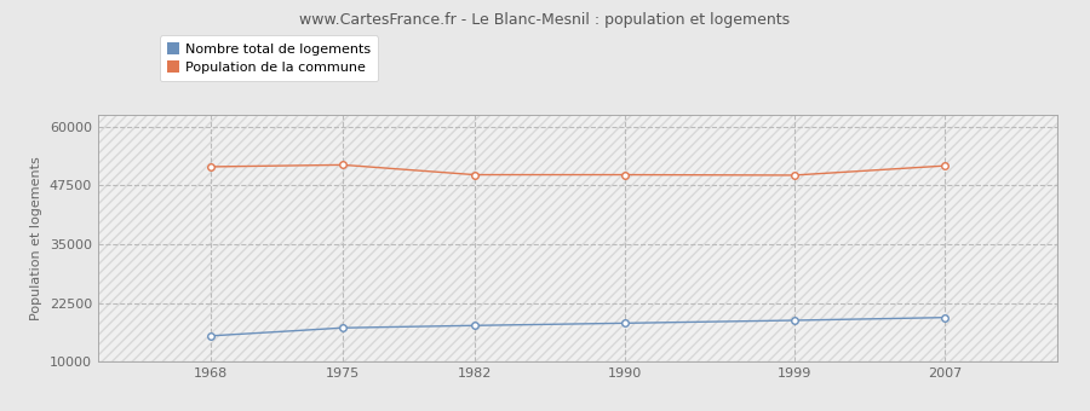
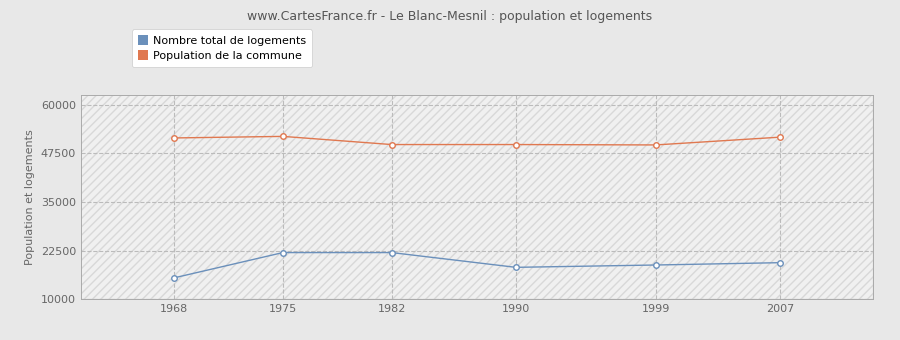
Nombre total de logements/1975: 17200 -> 22000
Nombre total de logements/1982: 17700 -> 22000
